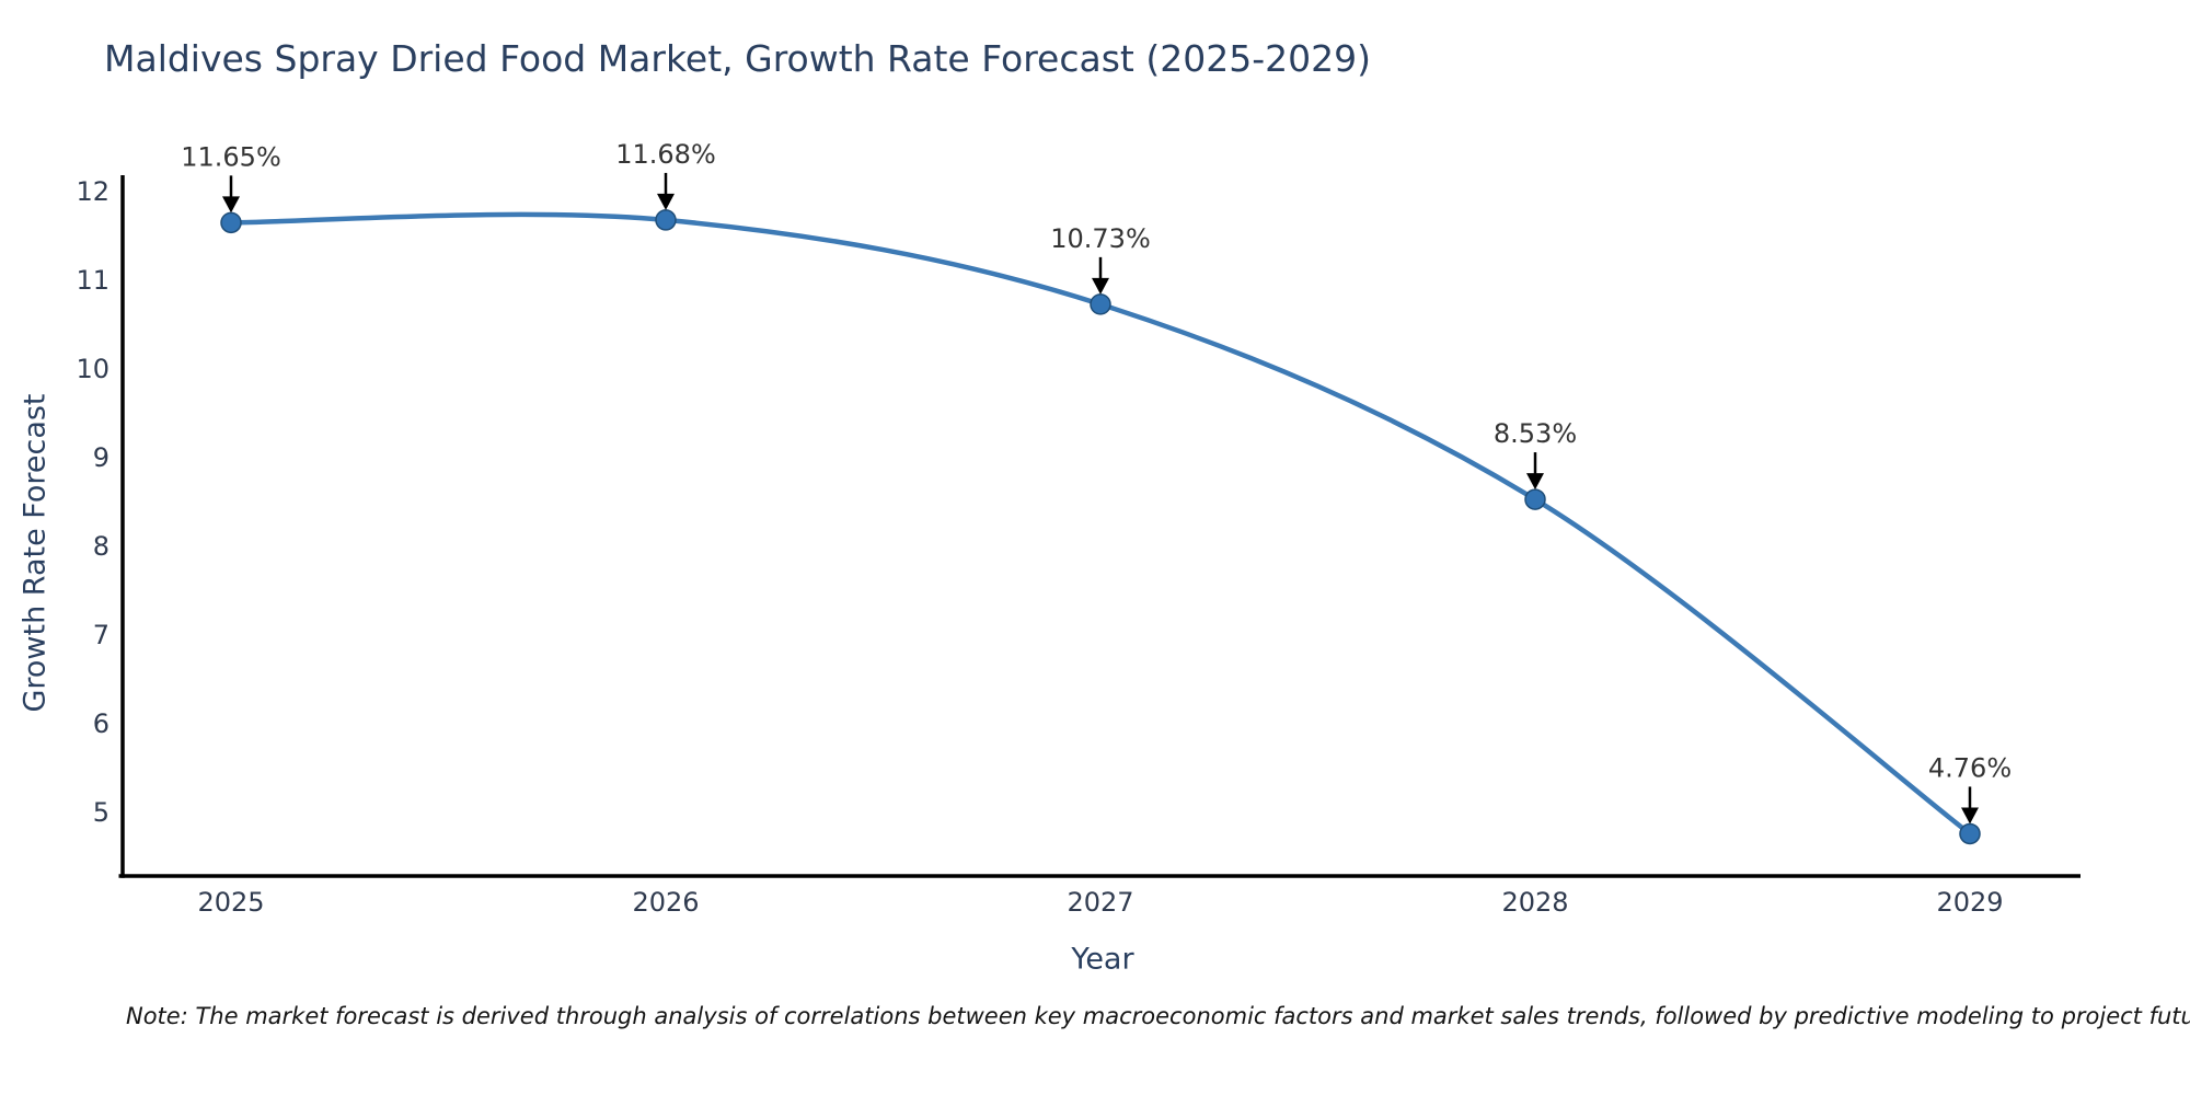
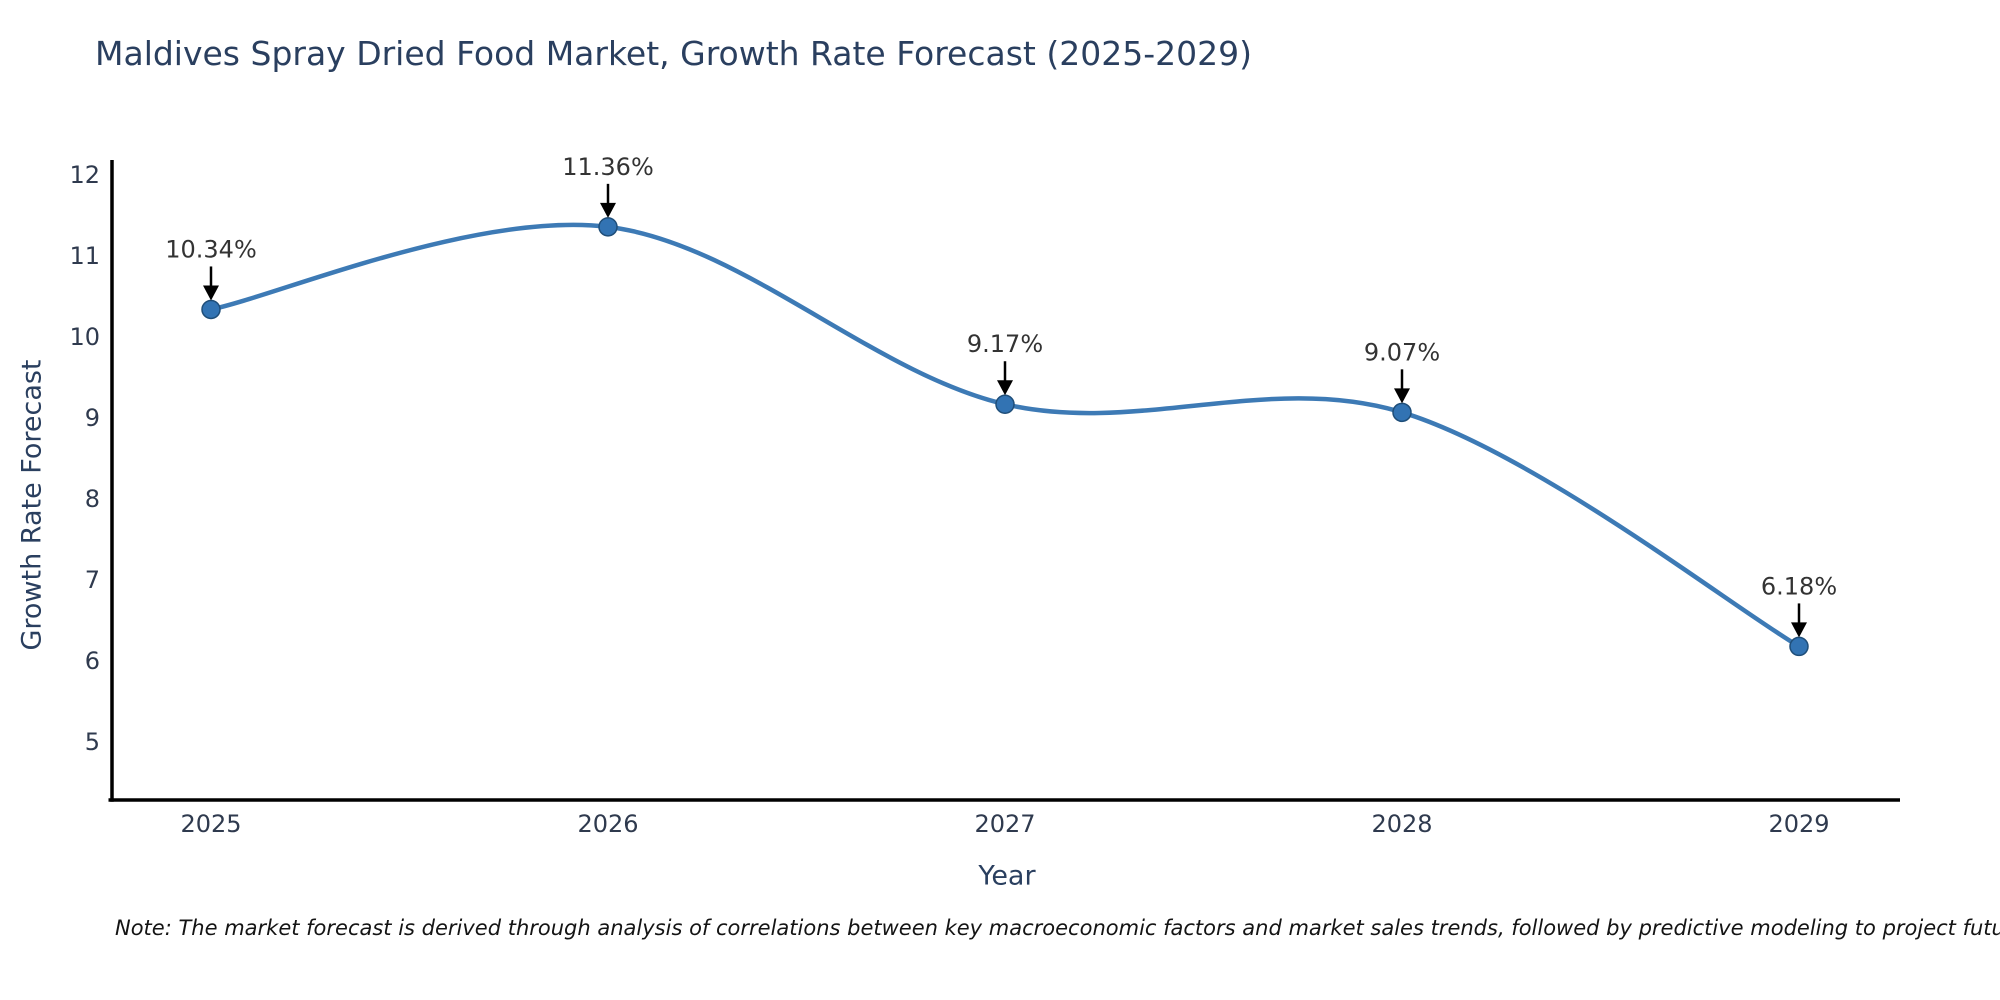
2025: 11.65% -> 10.34%
2026: 11.68% -> 11.36%
2027: 10.73% -> 9.17%
2028: 8.53% -> 9.07%
2029: 4.76% -> 6.18%
